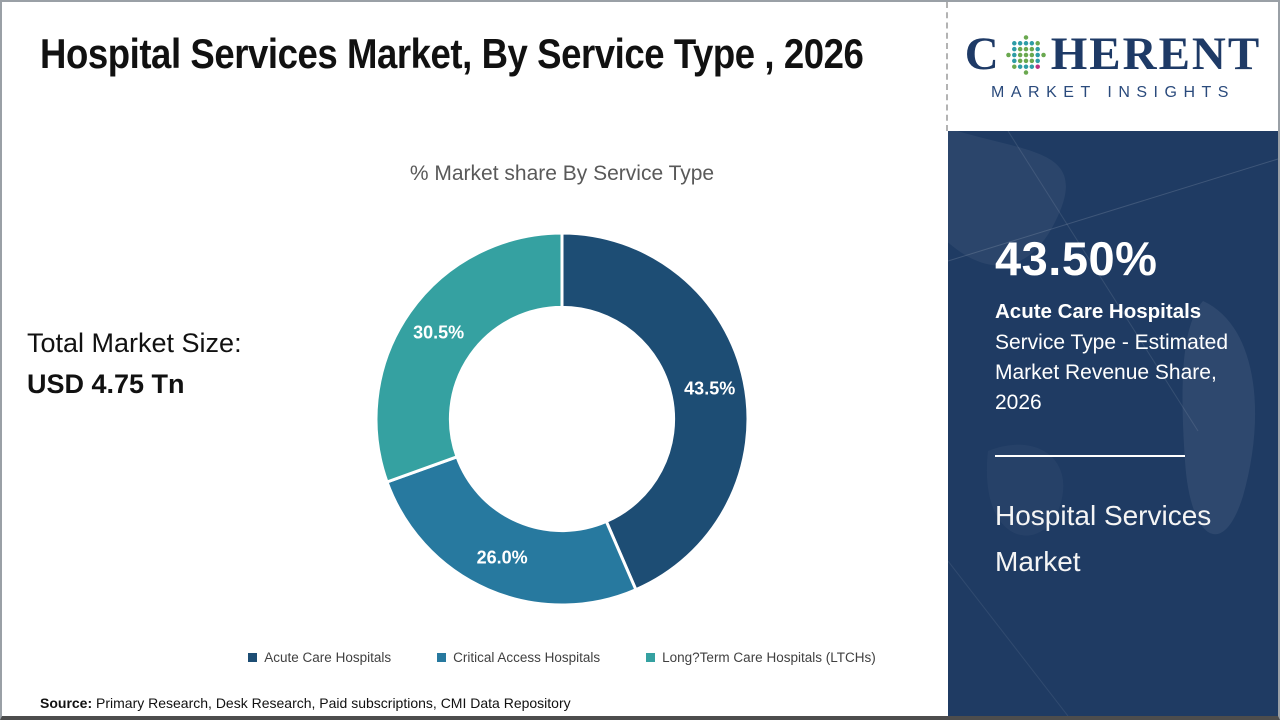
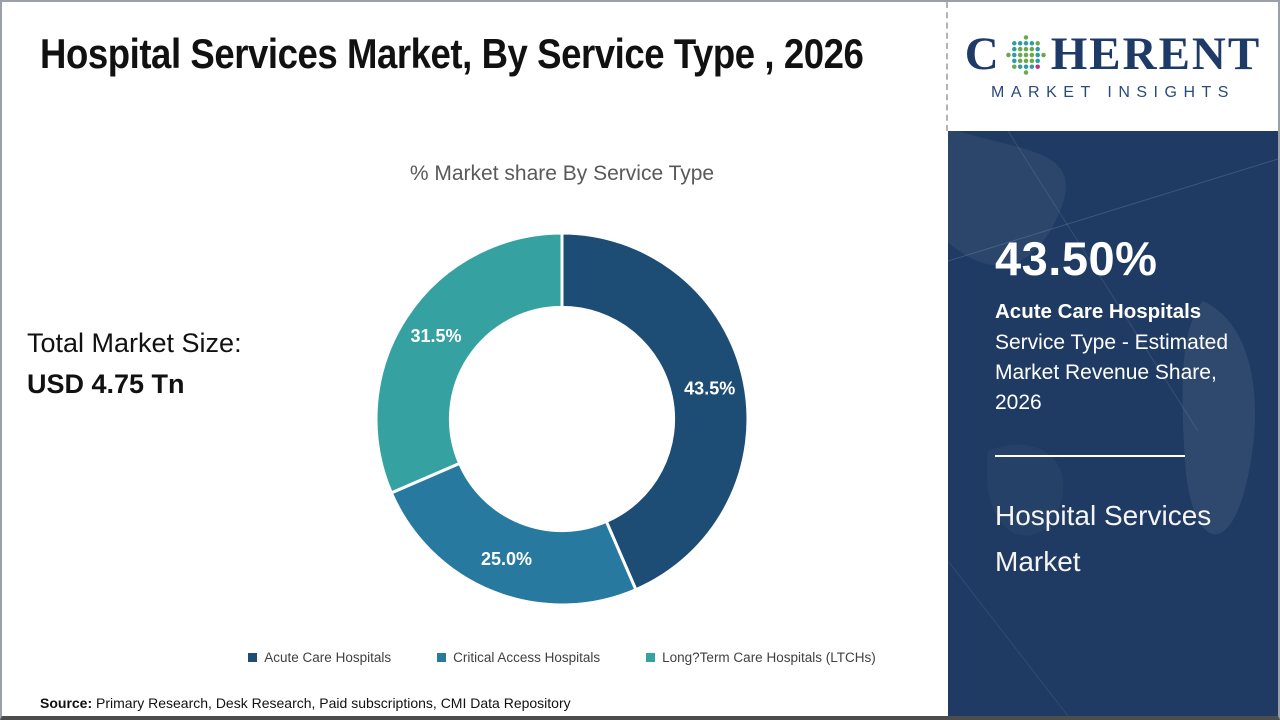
Critical Access Hospitals: 26.0% -> 25.0%
Long?Term Care Hospitals (LTCHs): 30.5% -> 31.5%
